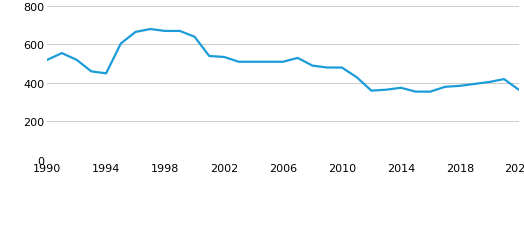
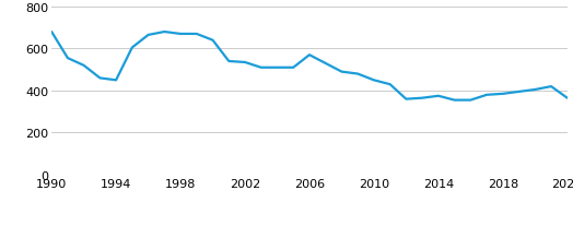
1990: 520 -> 680
2006: 510 -> 570
2010: 480 -> 450
